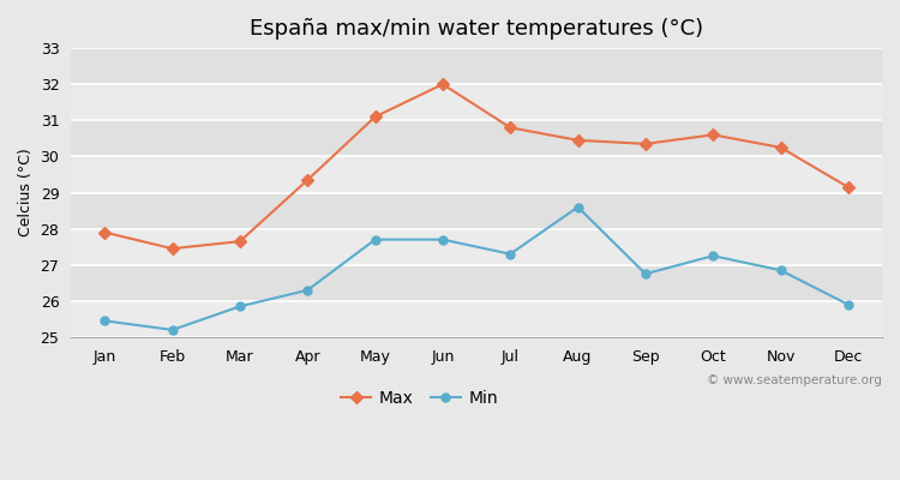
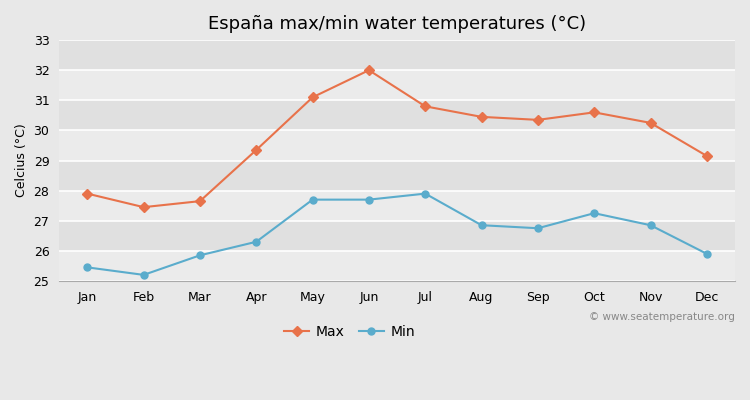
Min/Jul: 27.30 -> 27.90
Min/Aug: 28.60 -> 26.85
